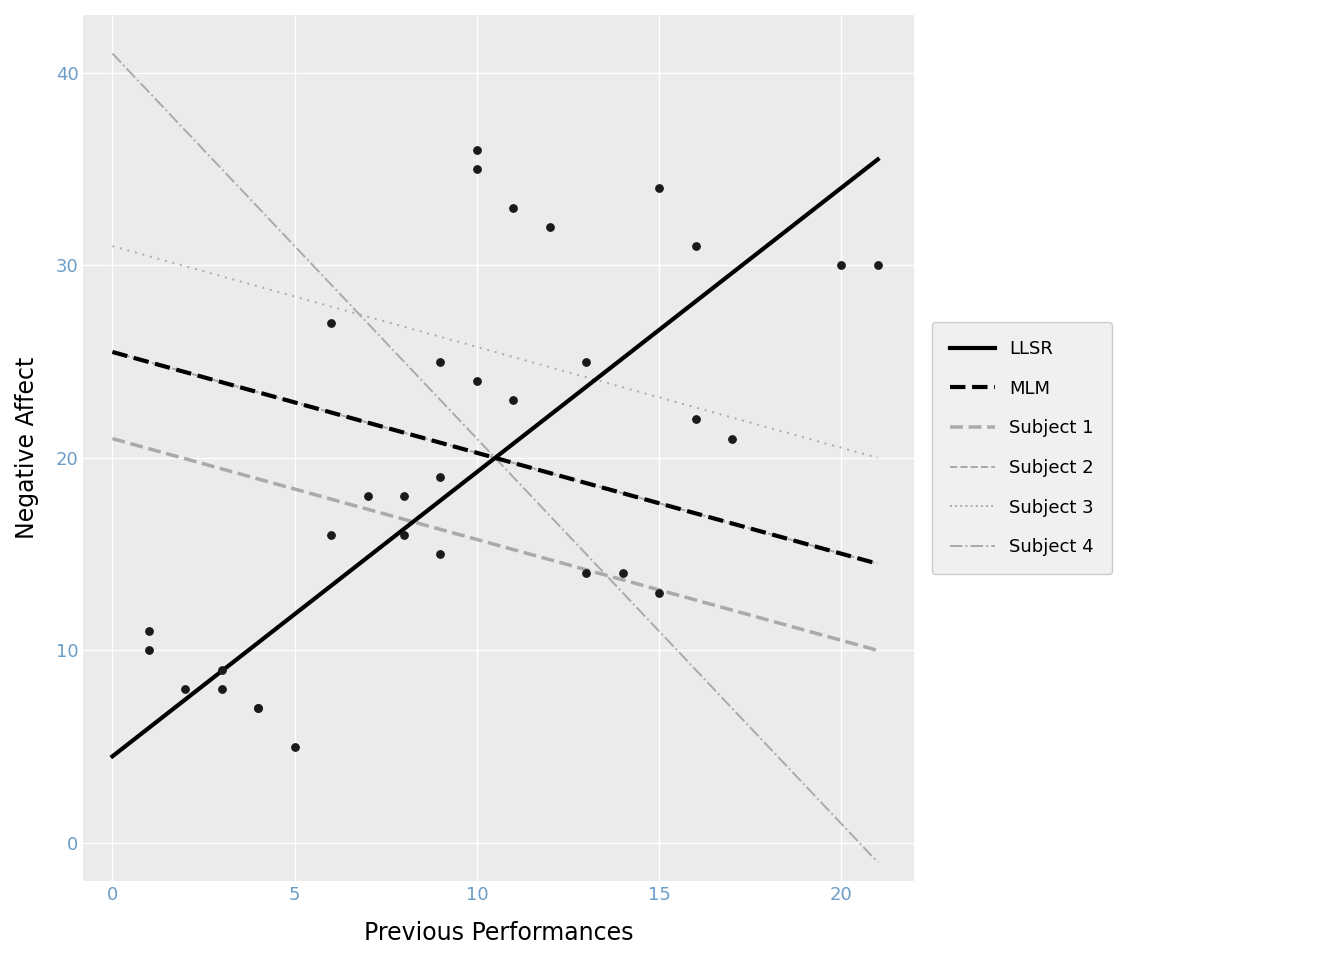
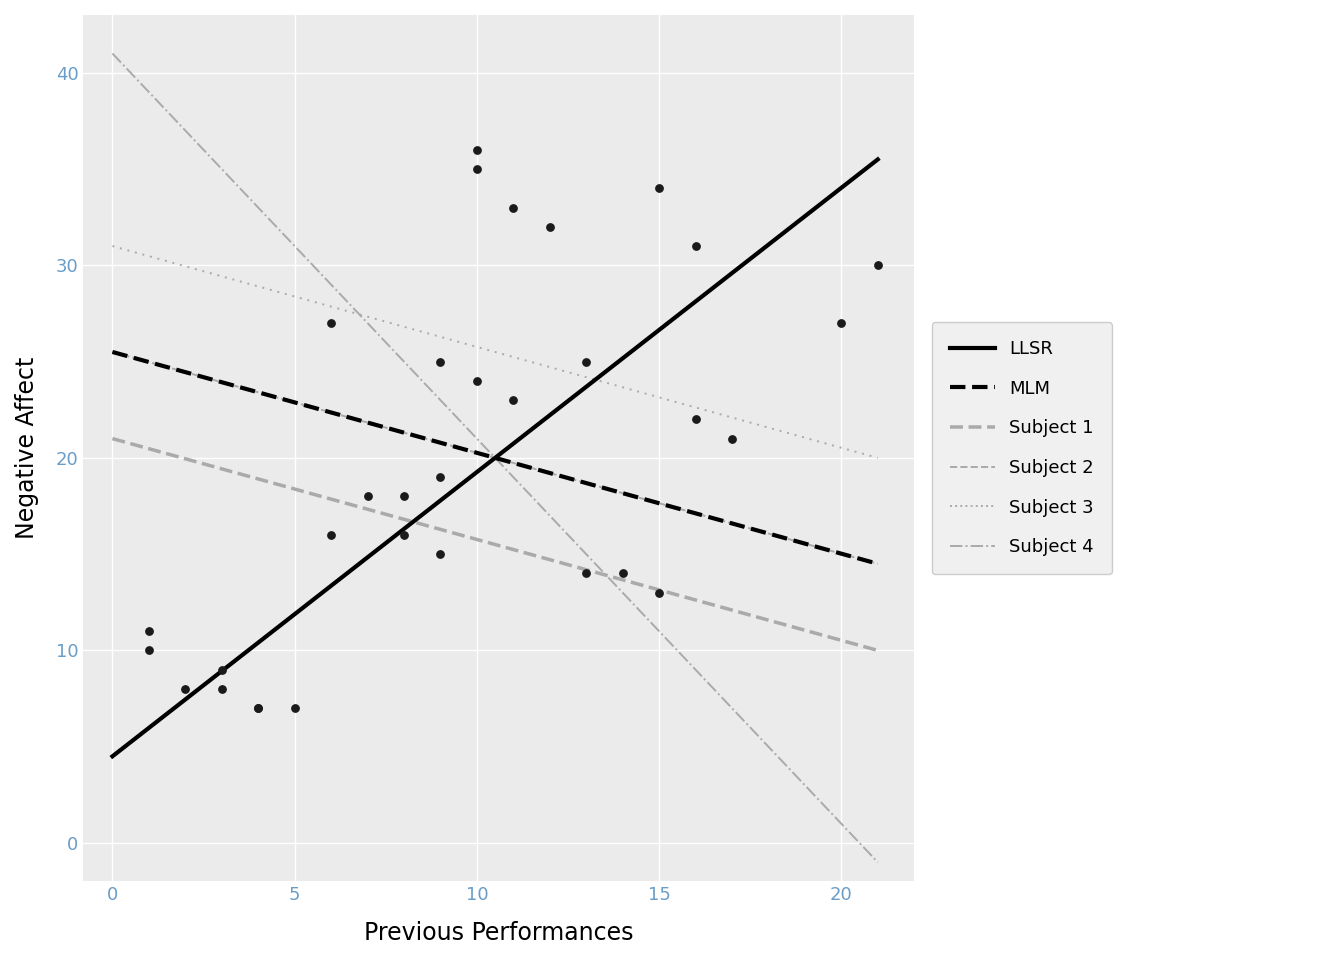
5: 5 -> 7
20: 30 -> 27
